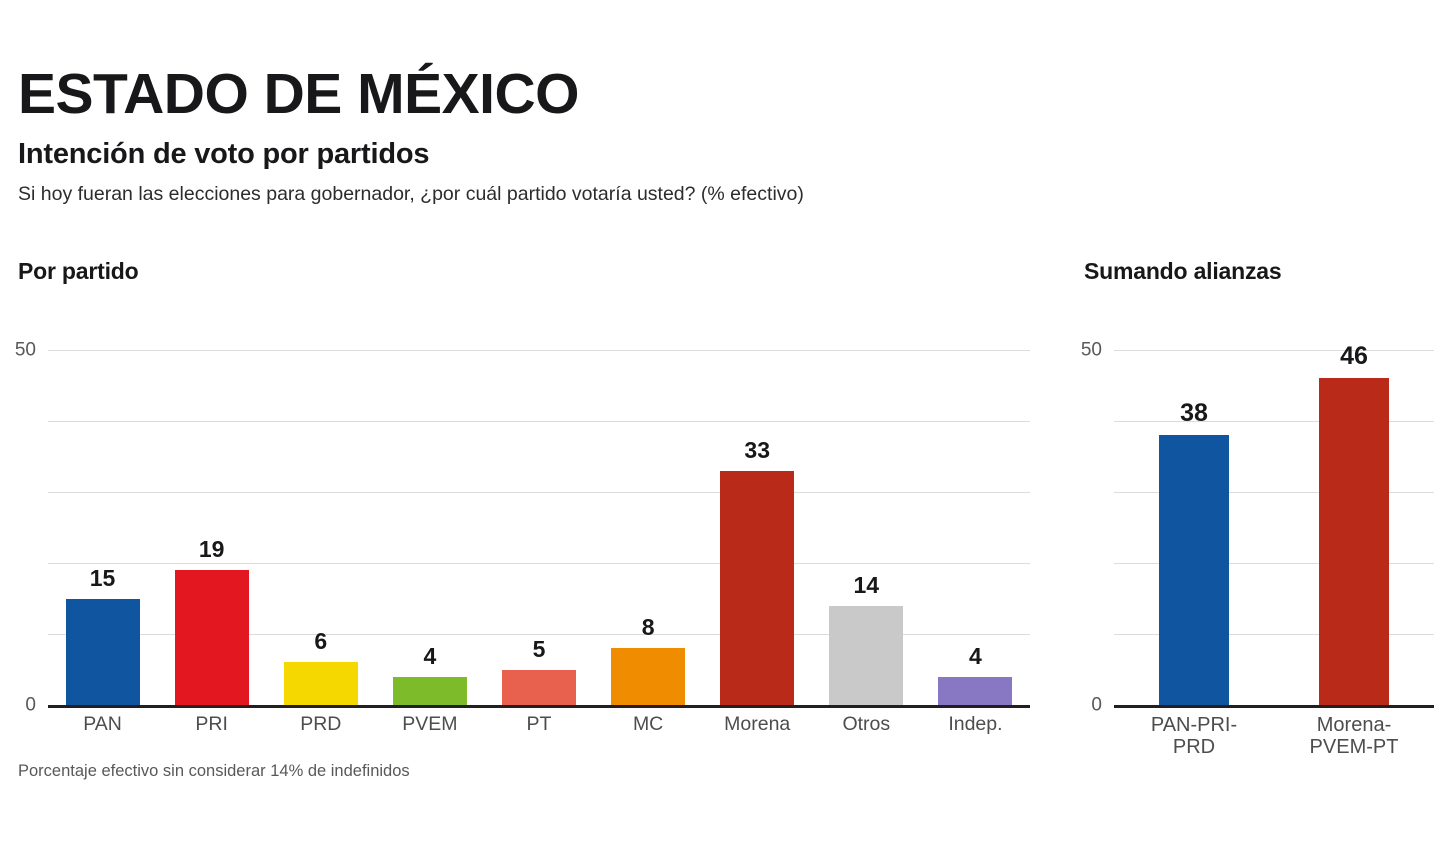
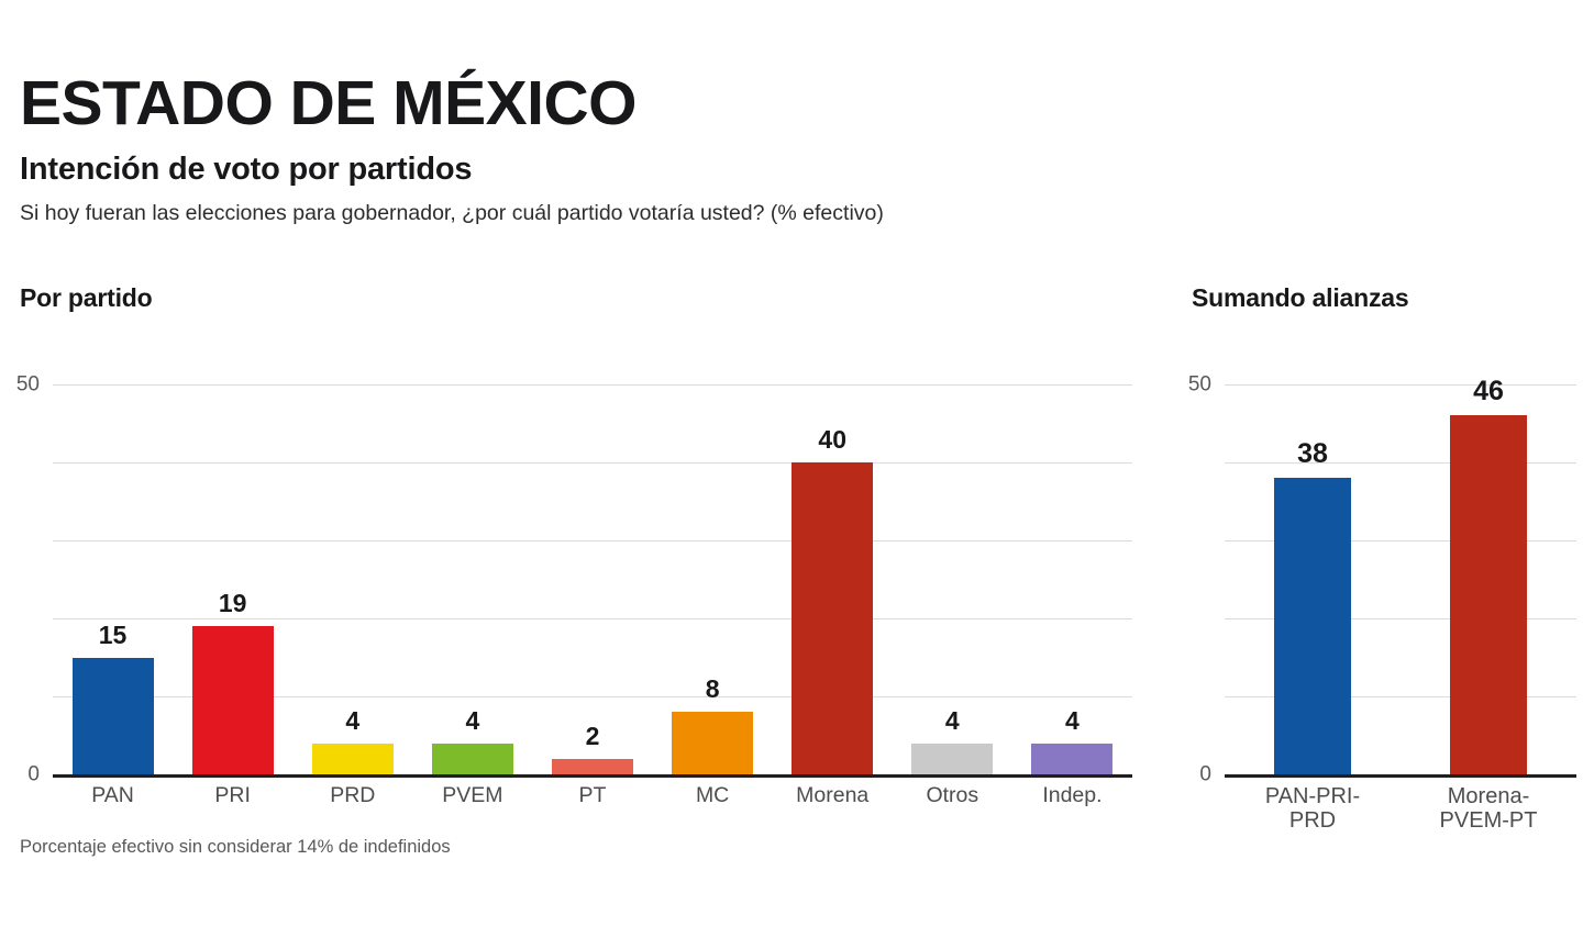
Por partido/PRD: 6 -> 4
Por partido/PT: 5 -> 2
Por partido/Morena: 33 -> 40
Por partido/Otros: 14 -> 4
